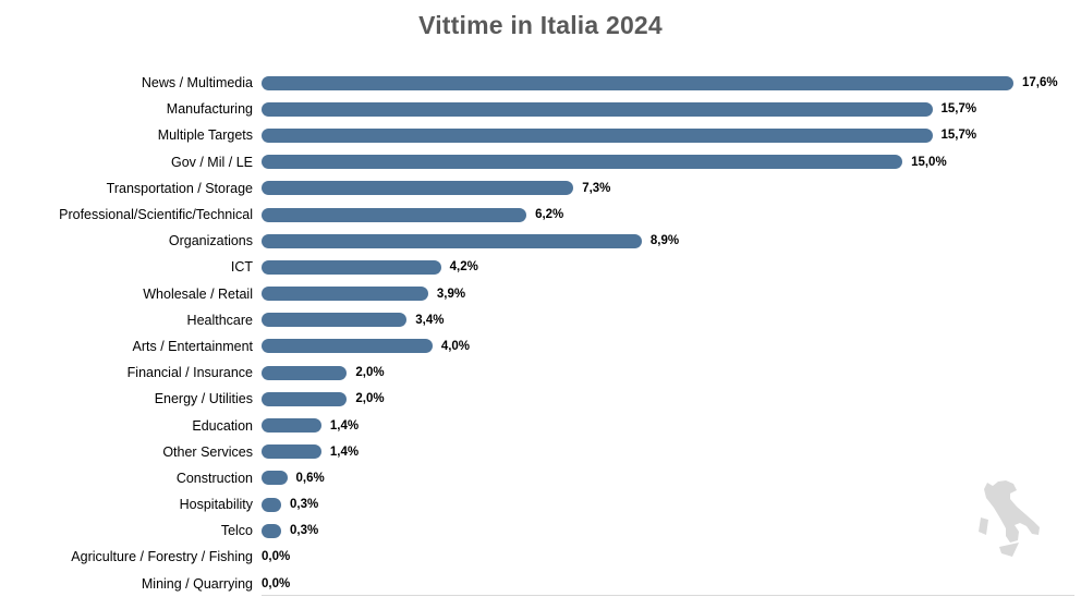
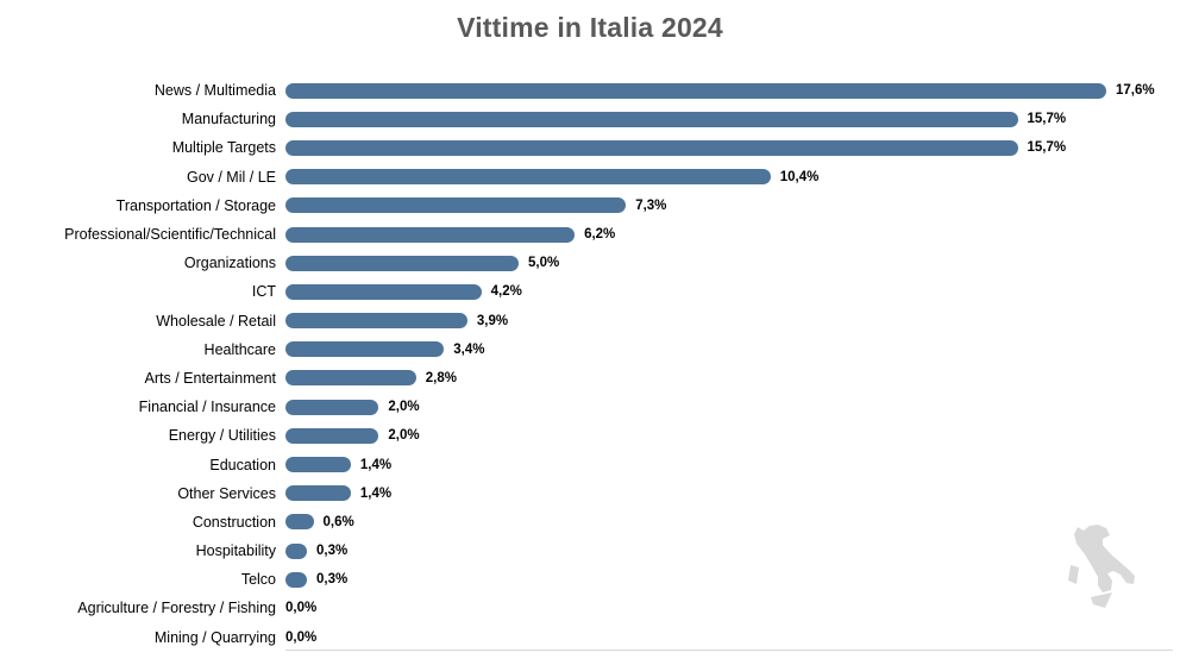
Gov / Mil / LE: 15,0% -> 10,4%
Organizations: 8,9% -> 5,0%
Arts / Entertainment: 4,0% -> 2,8%
